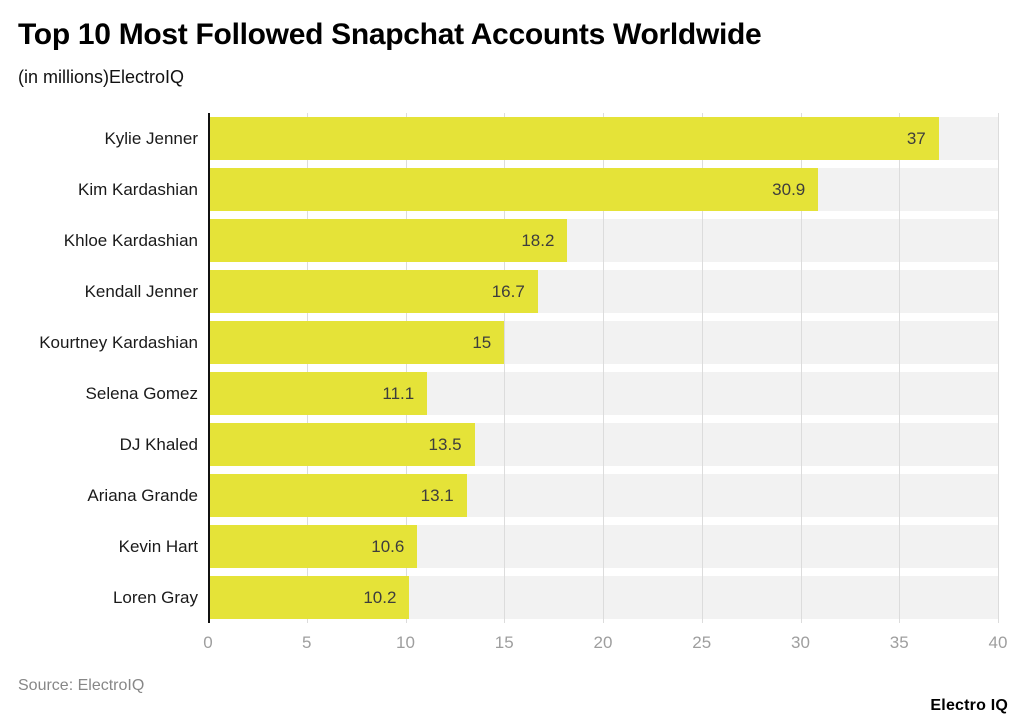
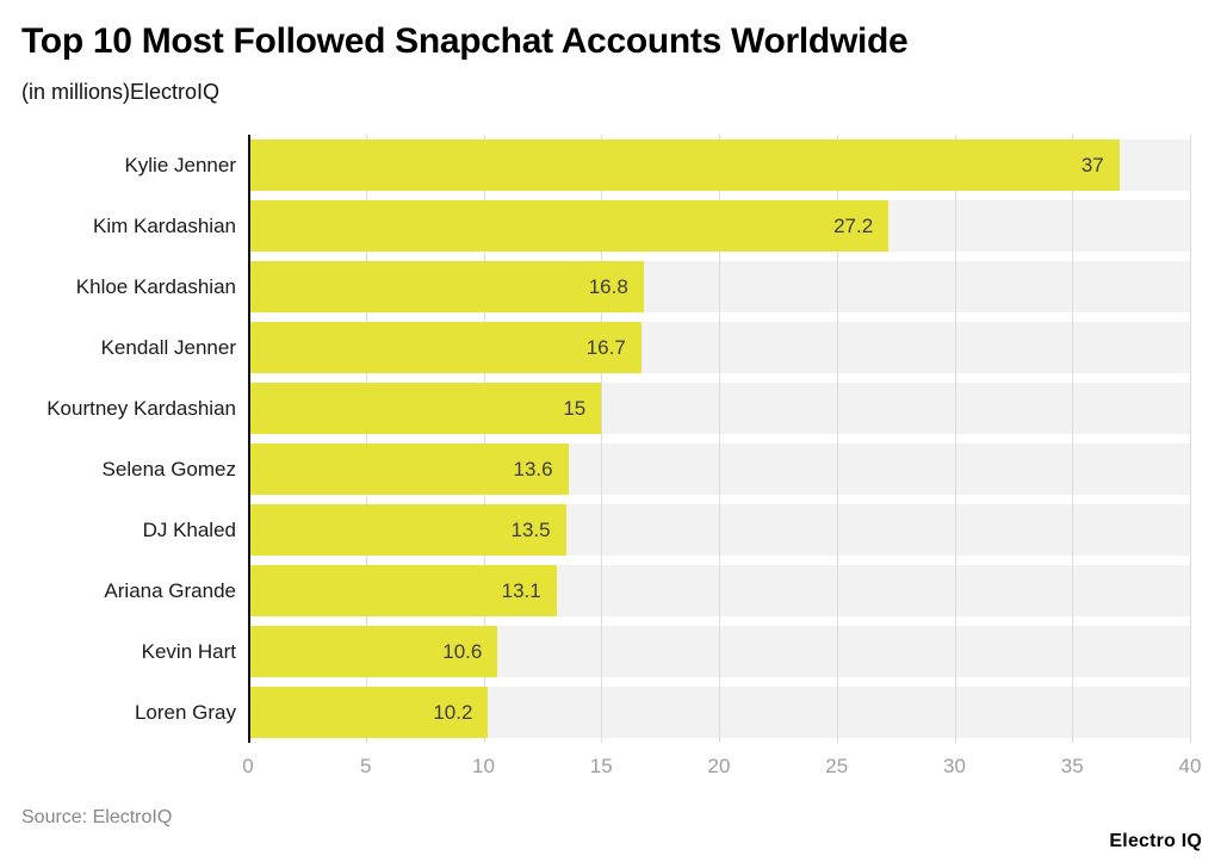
Kim Kardashian: 30.9 -> 27.2
Khloe Kardashian: 18.2 -> 16.8
Selena Gomez: 11.1 -> 13.6
